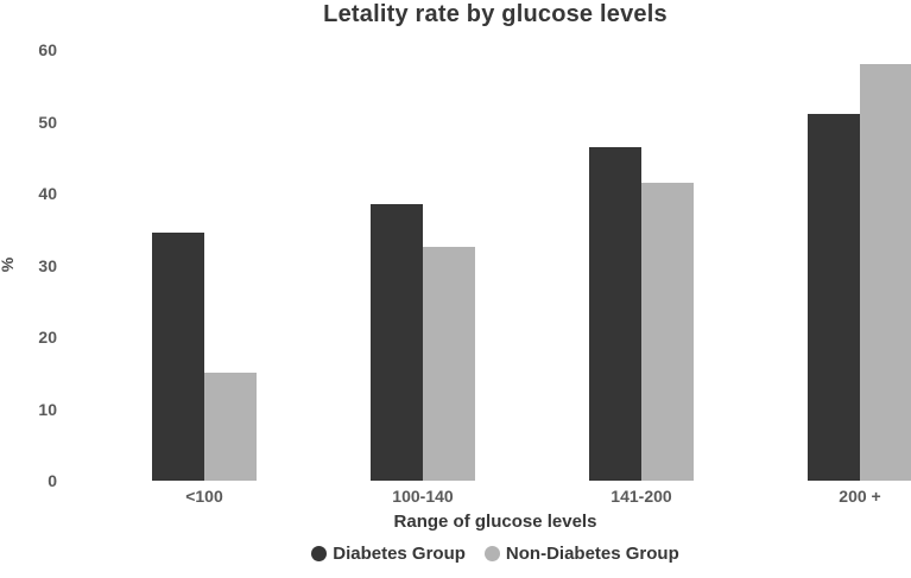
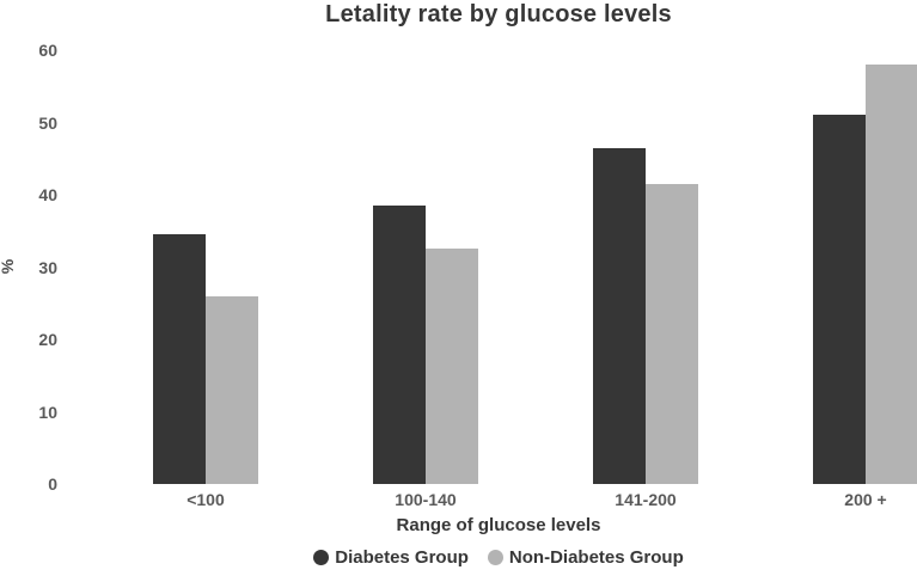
Non-Diabetes Group/<100: 15 -> 26
